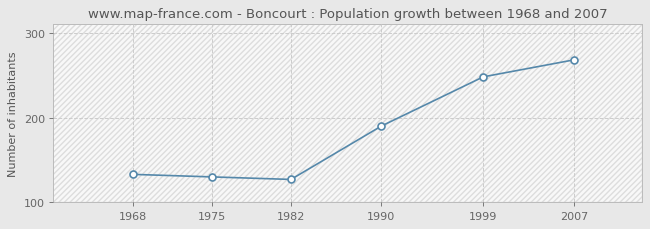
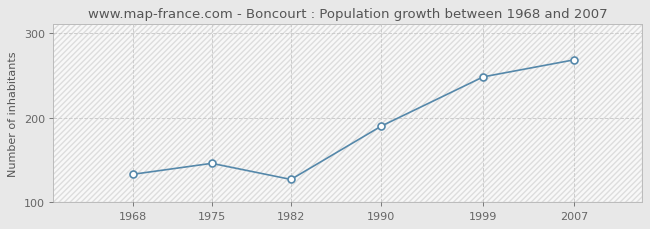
1975: 130 -> 146
